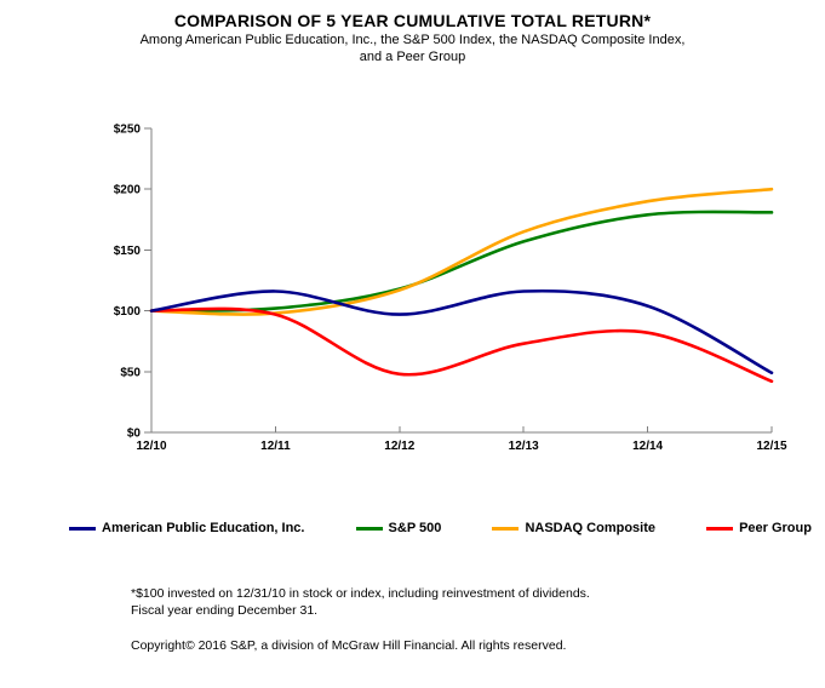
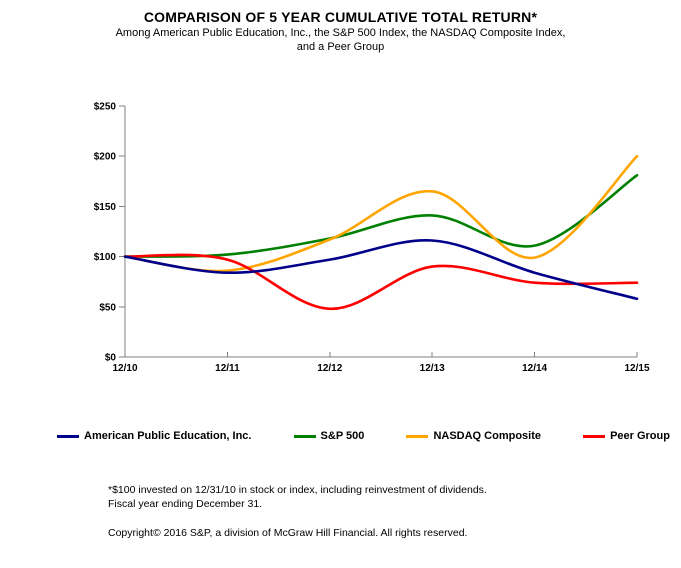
American Public Education, Inc./12/11: $116 -> $84
NASDAQ Composite/12/11: $98 -> $86
S&P 500/12/13: $157 -> $141
Peer Group/12/13: $73 -> $90
American Public Education, Inc./12/14: $104 -> $84
S&P 500/12/14: $179 -> $111
NASDAQ Composite/12/14: $190 -> $99
Peer Group/12/14: $82 -> $74
American Public Education, Inc./12/15: $49 -> $58
Peer Group/12/15: $42 -> $74
